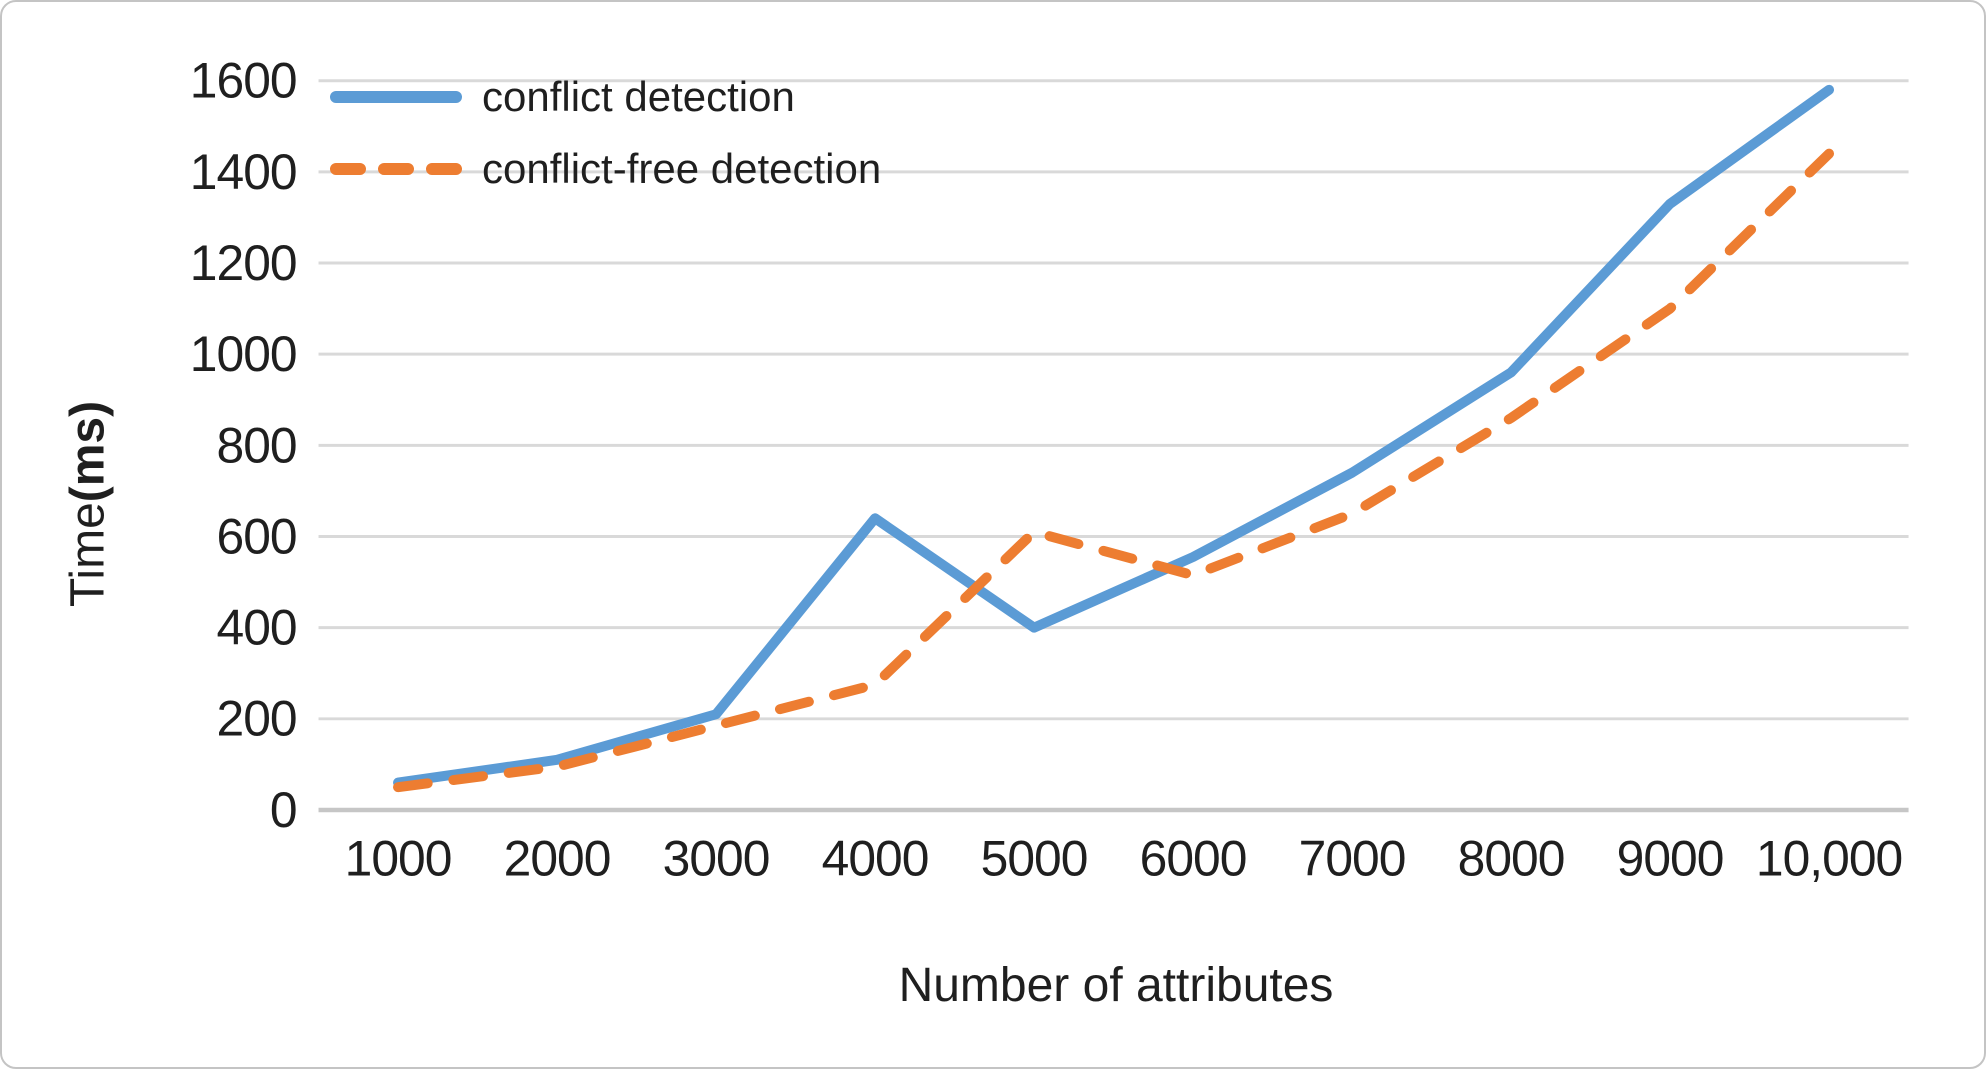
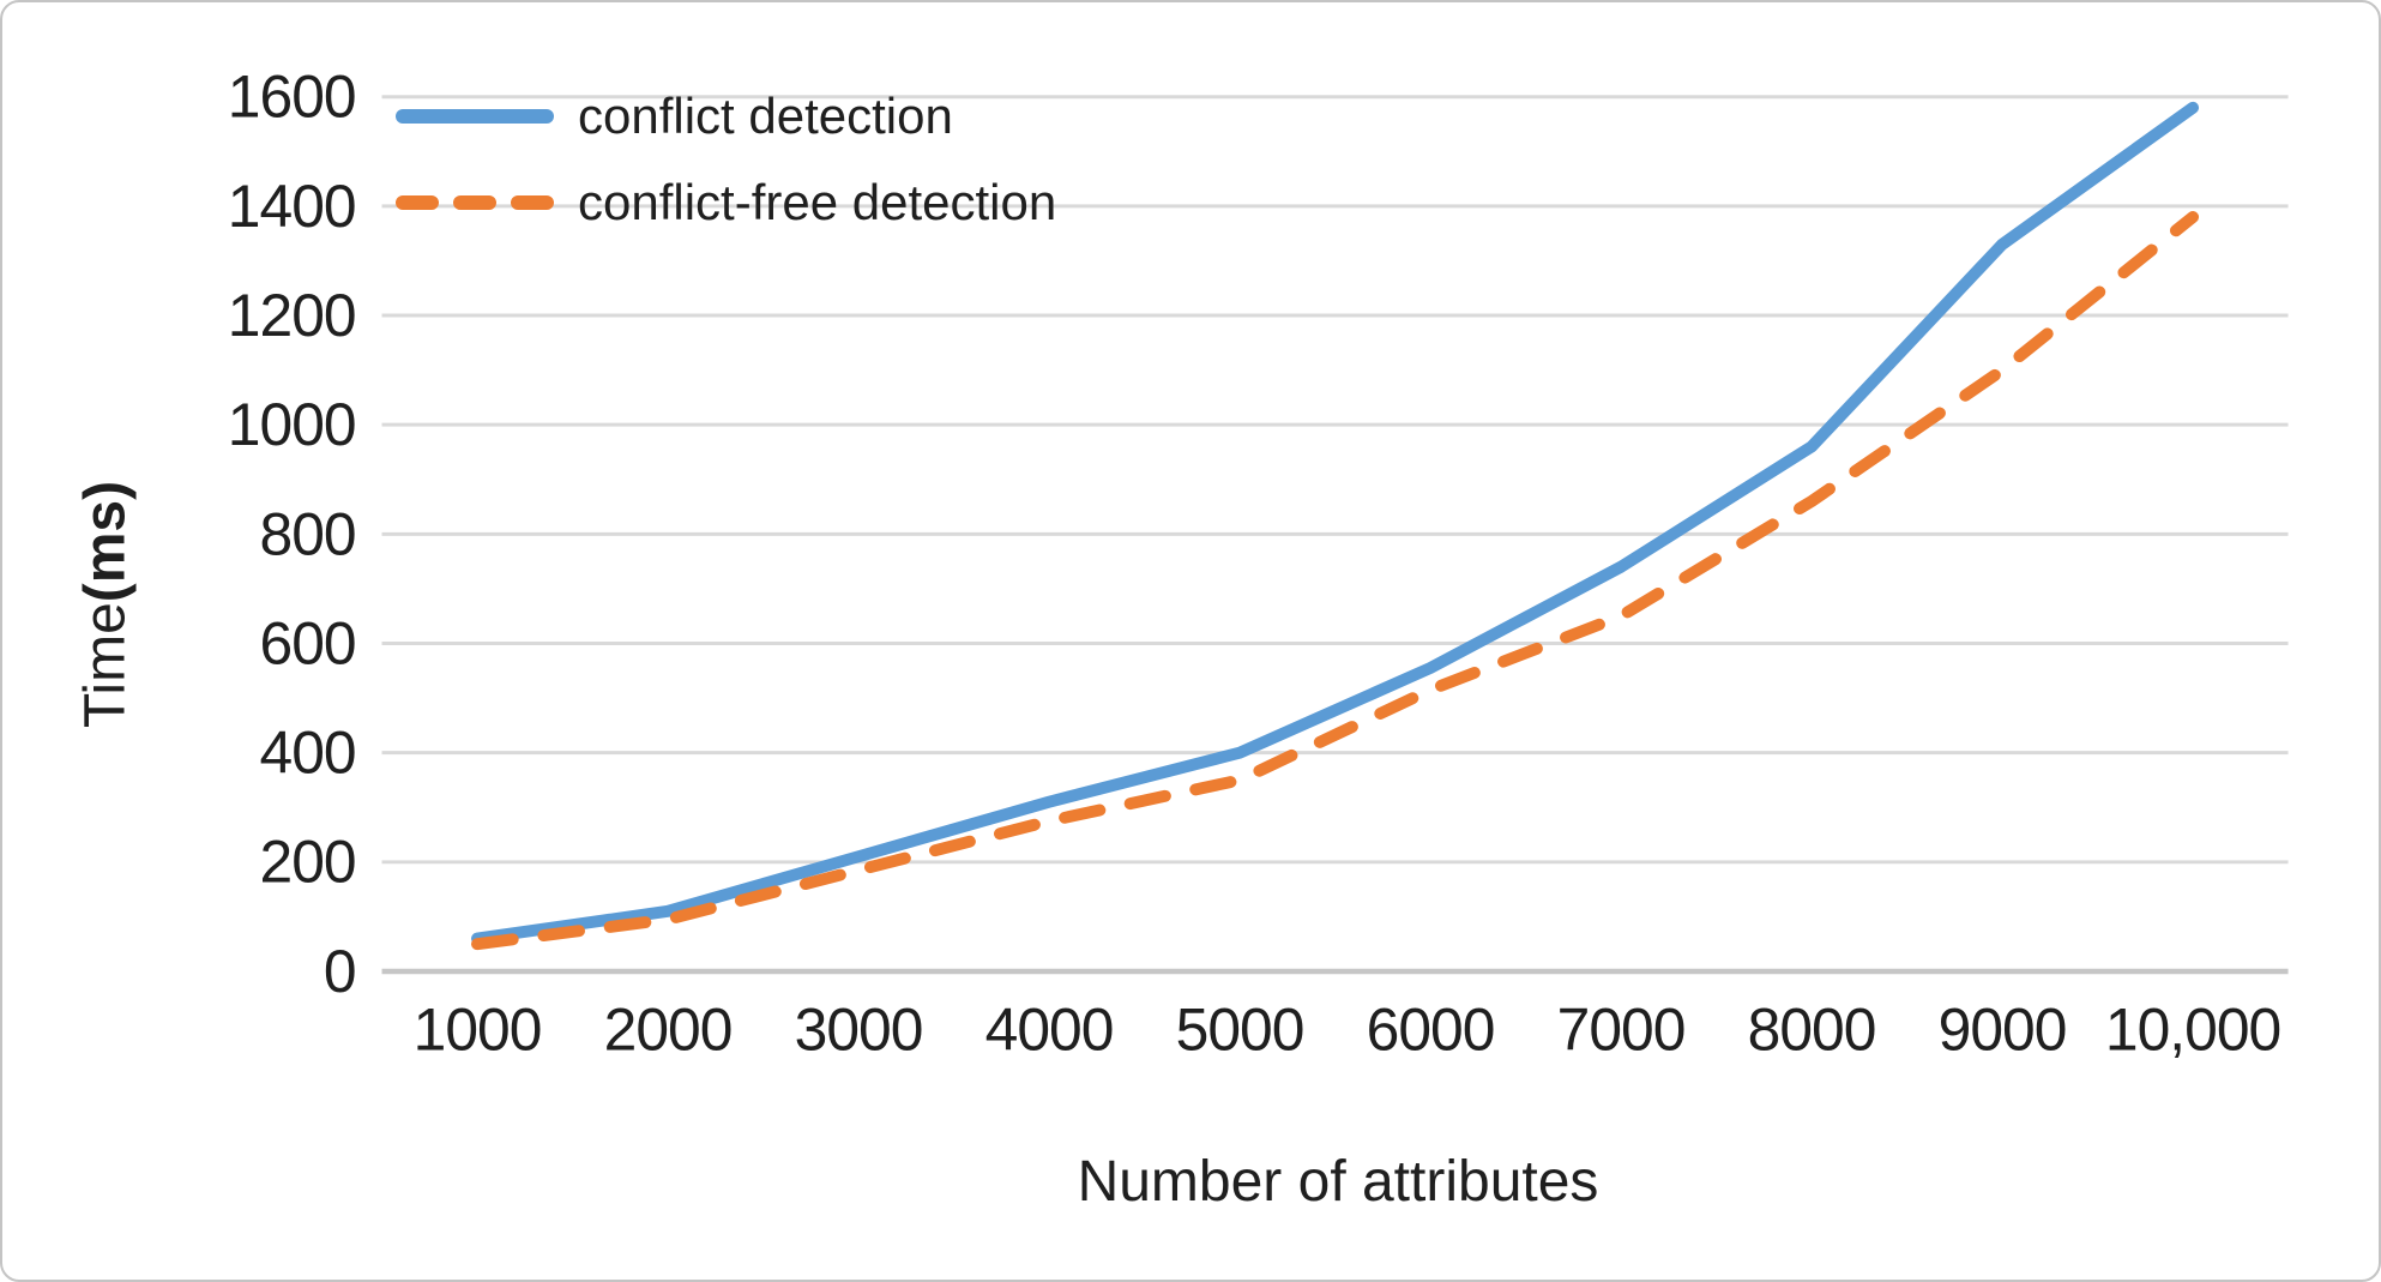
conflict detection/4000: 640 -> 310
conflict-free detection/5000: 610 -> 350
conflict-free detection/10,000: 1440 -> 1380
